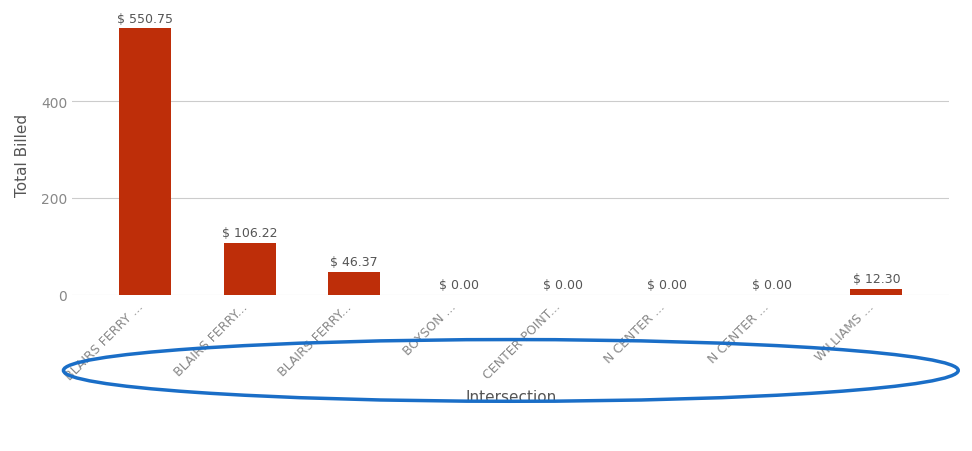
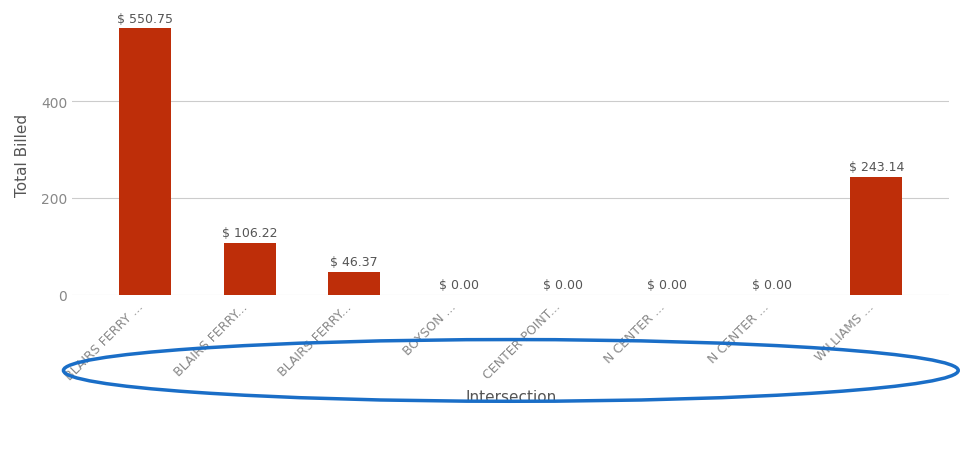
WILLIAMS ...: 12.30 -> 243.14
